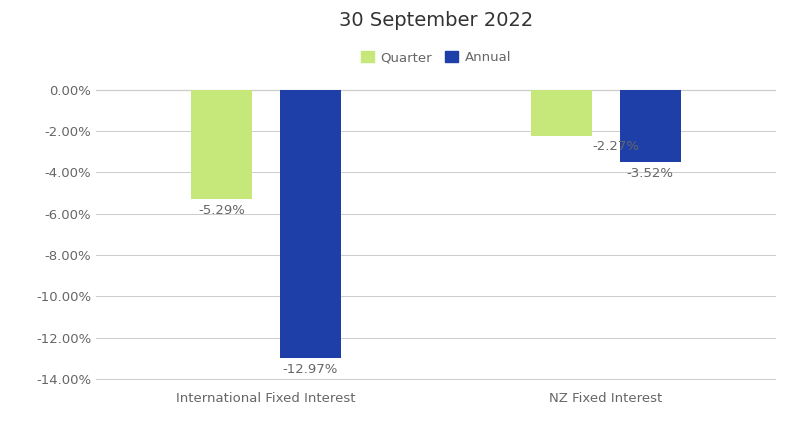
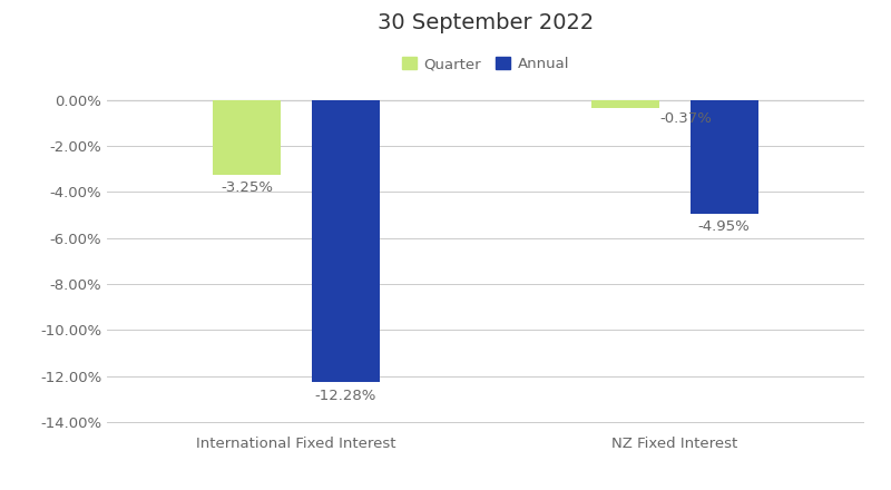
Quarter/International Fixed Interest: -5.29% -> -3.25%
Annual/International Fixed Interest: -12.97% -> -12.28%
Quarter/NZ Fixed Interest: -2.27% -> -0.37%
Annual/NZ Fixed Interest: -3.52% -> -4.95%
